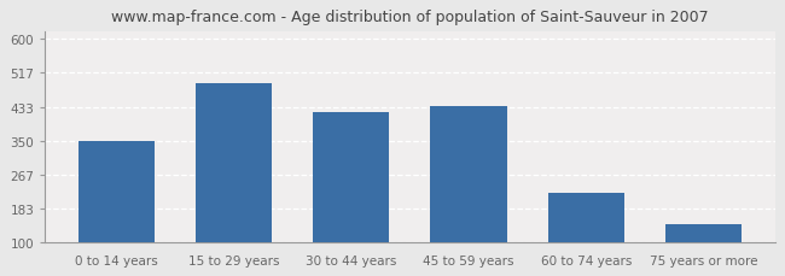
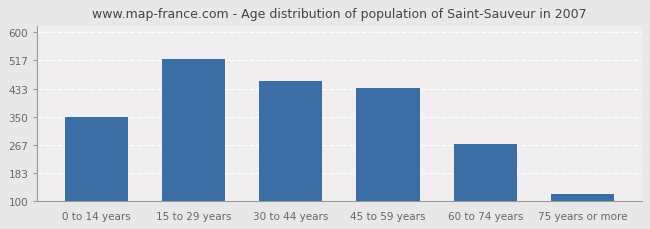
15 to 29 years: 490 -> 522
30 to 44 years: 420 -> 456
60 to 74 years: 220 -> 270
75 years or more: 145 -> 120
